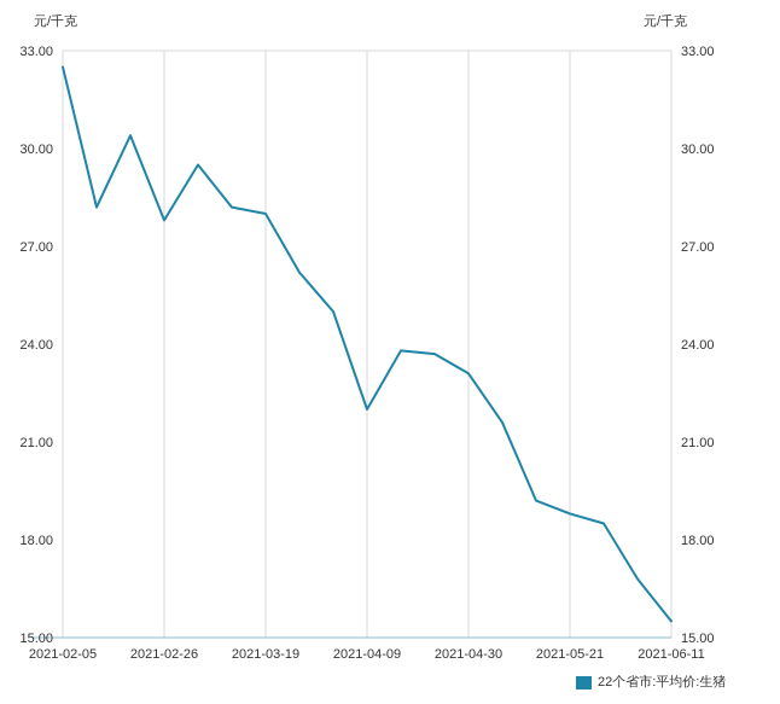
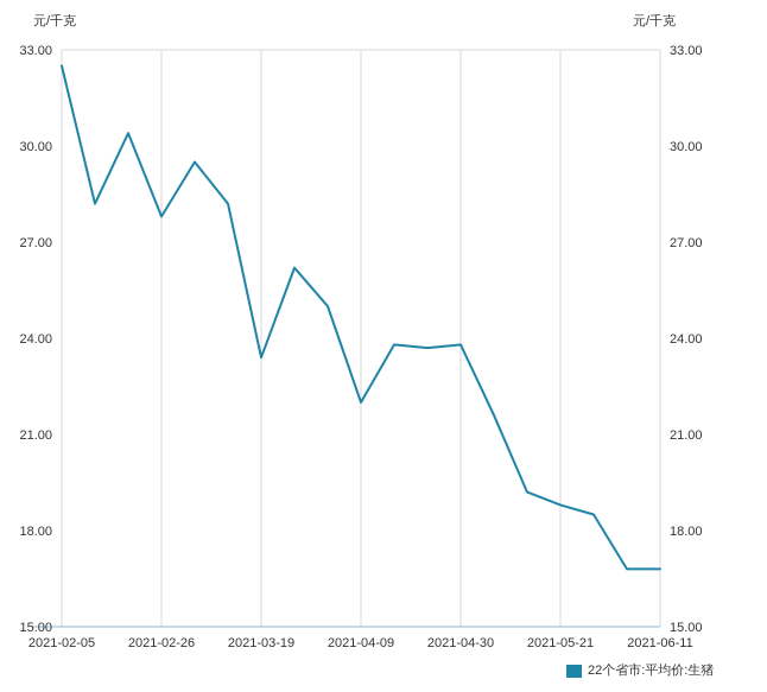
2021-03-19: 28.0 -> 23.4
2021-04-30: 23.1 -> 23.8
2021-06-11: 15.5 -> 16.8
